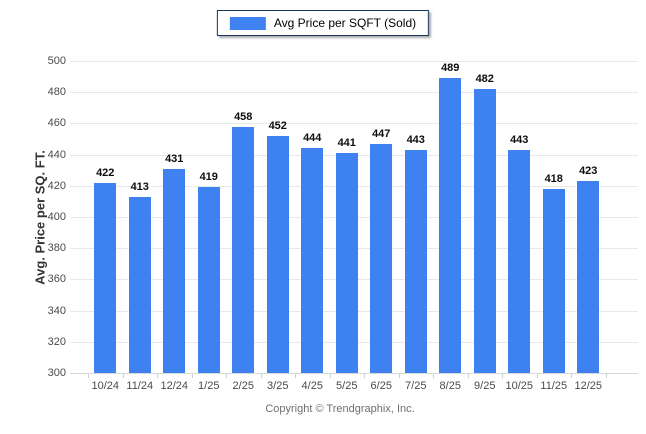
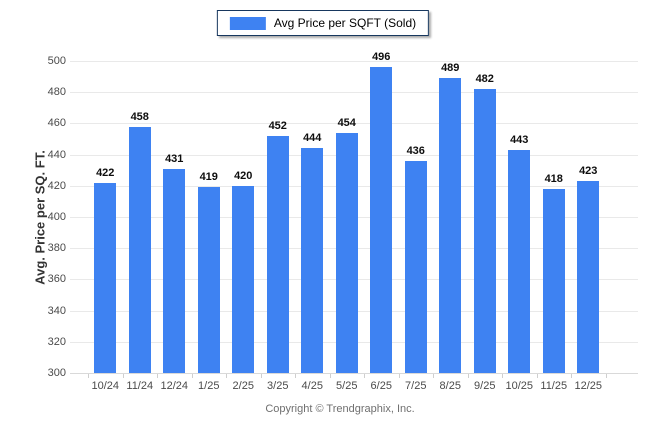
11/24: 413 -> 458
2/25: 458 -> 420
5/25: 441 -> 454
6/25: 447 -> 496
7/25: 443 -> 436
